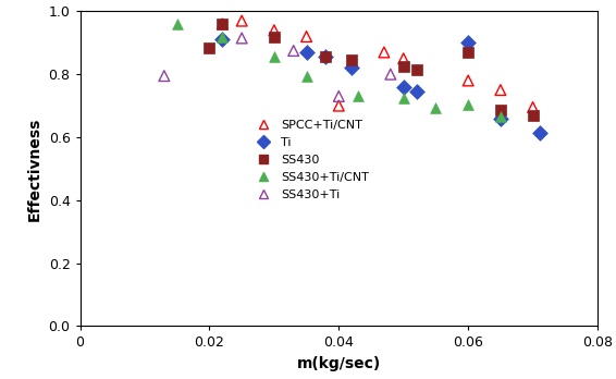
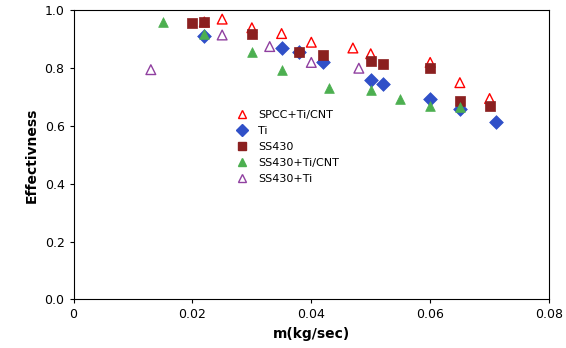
SS430/0.02: 0.885 -> 0.955
SPCC+Ti/CNT/0.04: 0.700 -> 0.890
SS430+Ti/0.04: 0.730 -> 0.820
SPCC+Ti/CNT/0.06: 0.780 -> 0.820
Ti/0.06: 0.900 -> 0.695
SS430/0.06: 0.870 -> 0.800
SS430+Ti/CNT/0.06: 0.705 -> 0.670
